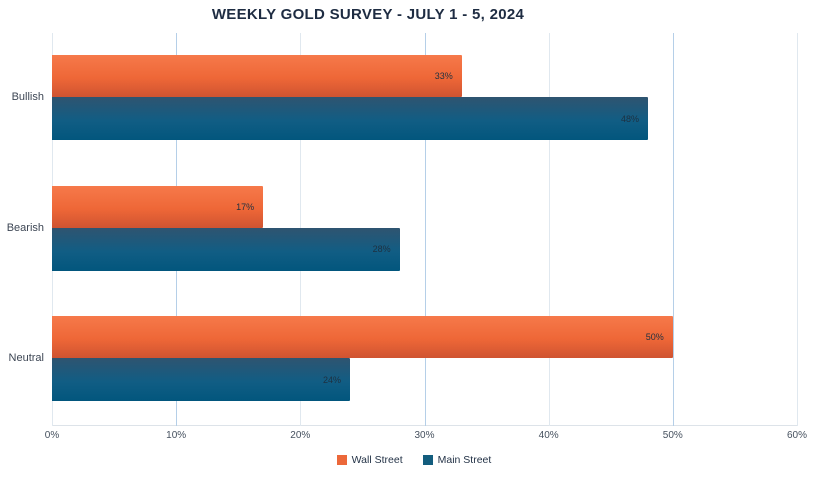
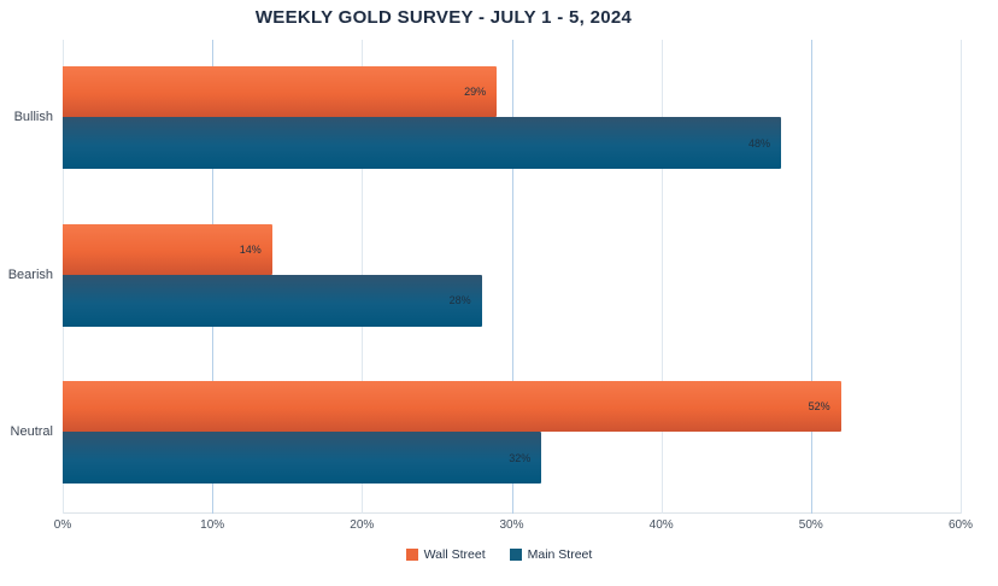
Wall Street/Bullish: 33% -> 29%
Wall Street/Bearish: 17% -> 14%
Wall Street/Neutral: 50% -> 52%
Main Street/Neutral: 24% -> 32%
